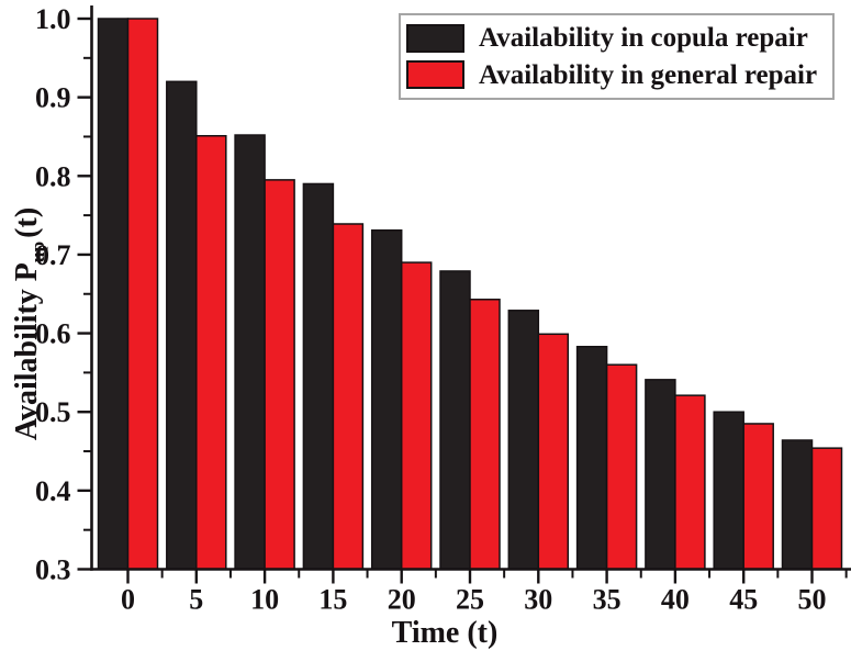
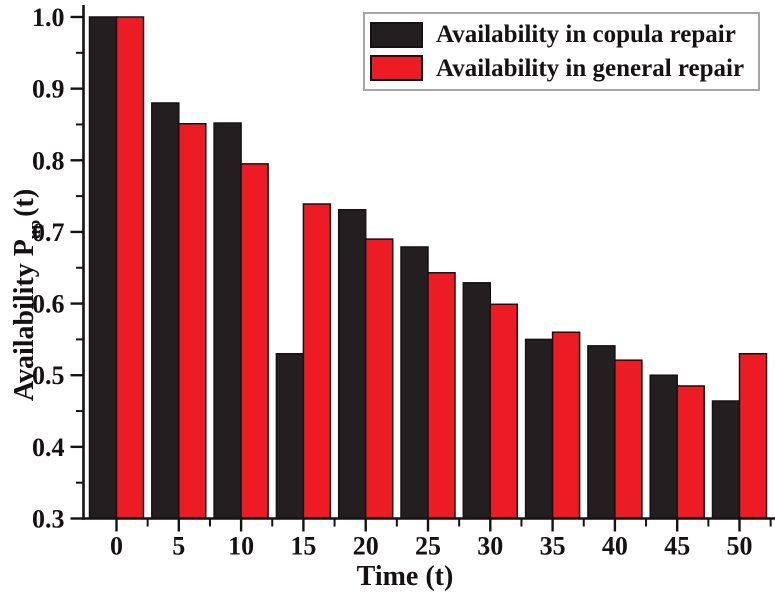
Availability in copula repair/5: 0.92 -> 0.88
Availability in copula repair/15: 0.79 -> 0.53
Availability in copula repair/35: 0.58 -> 0.55
Availability in general repair/50: 0.45 -> 0.53
